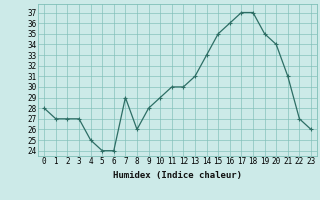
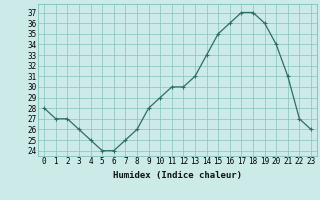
3: 27 -> 26
7: 29 -> 25
19: 35 -> 36
